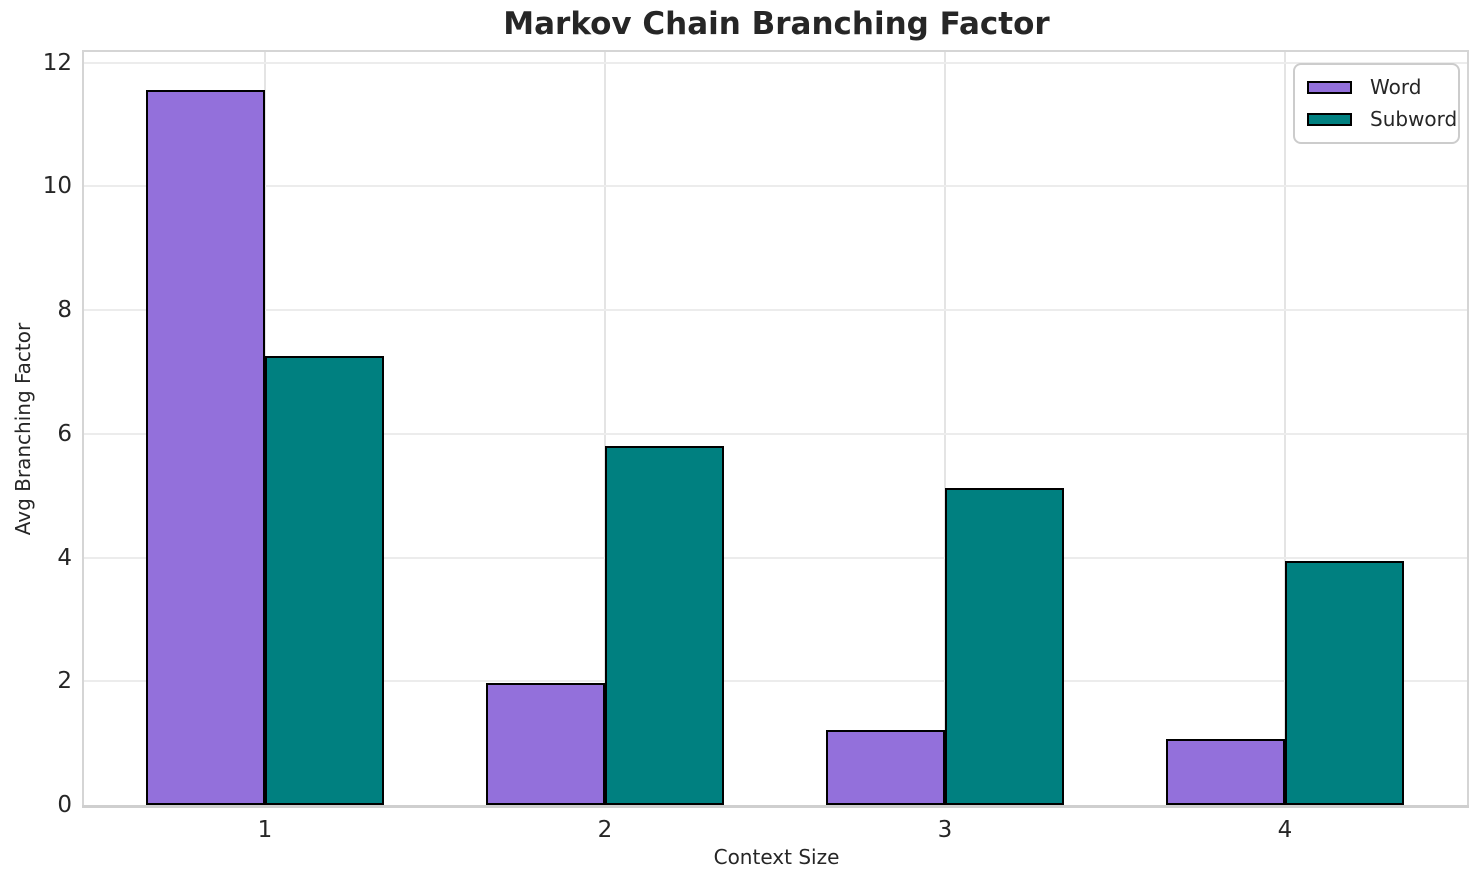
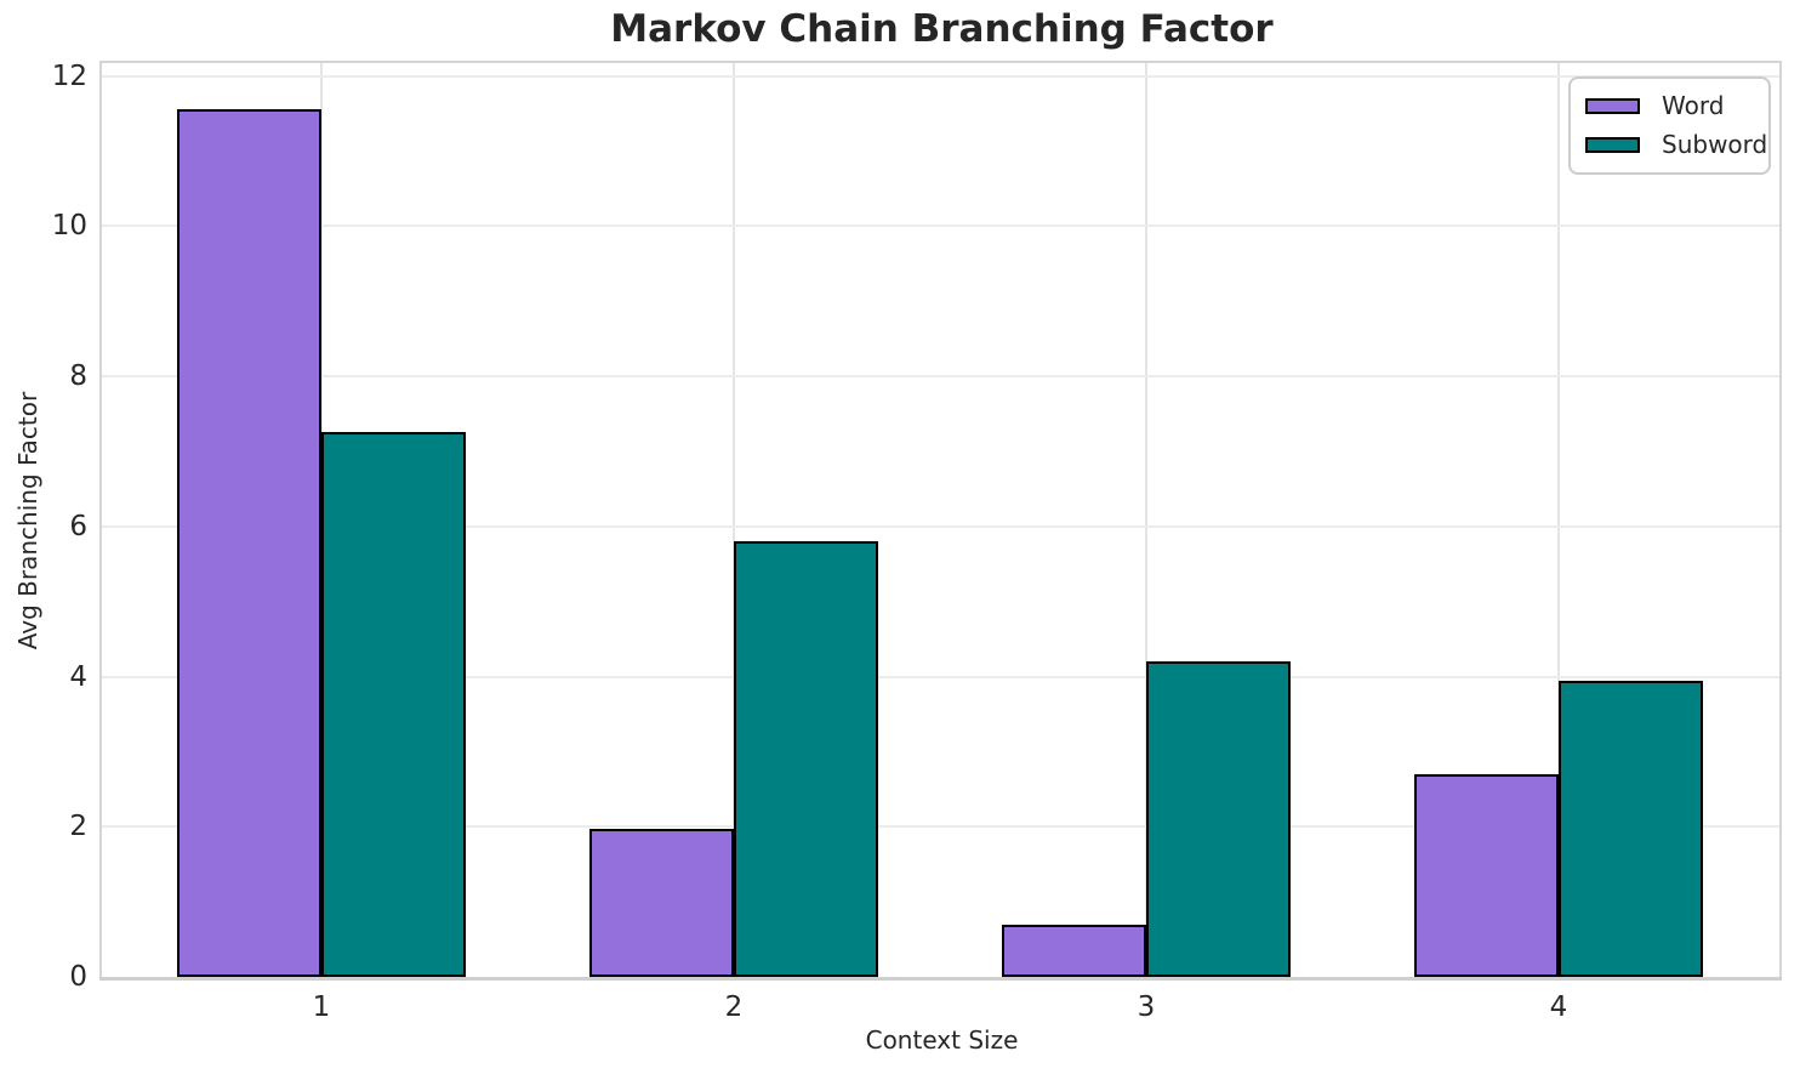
Word/3: 1.2 -> 0.7
Subword/3: 5.1 -> 4.2
Word/4: 1.1 -> 2.7
